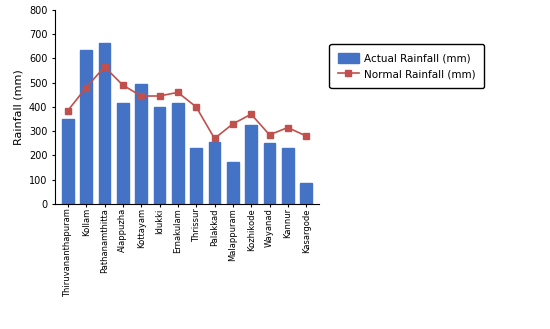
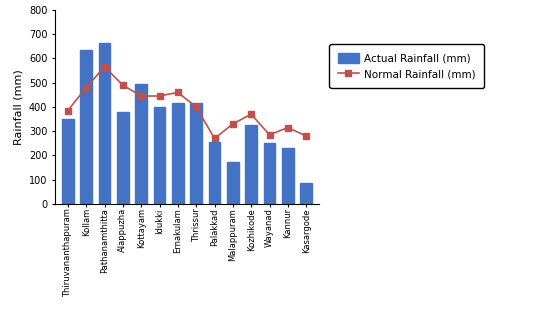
Actual Rainfall (mm)/Alappuzha: 415 -> 380
Actual Rainfall (mm)/Thrissur: 230 -> 415
